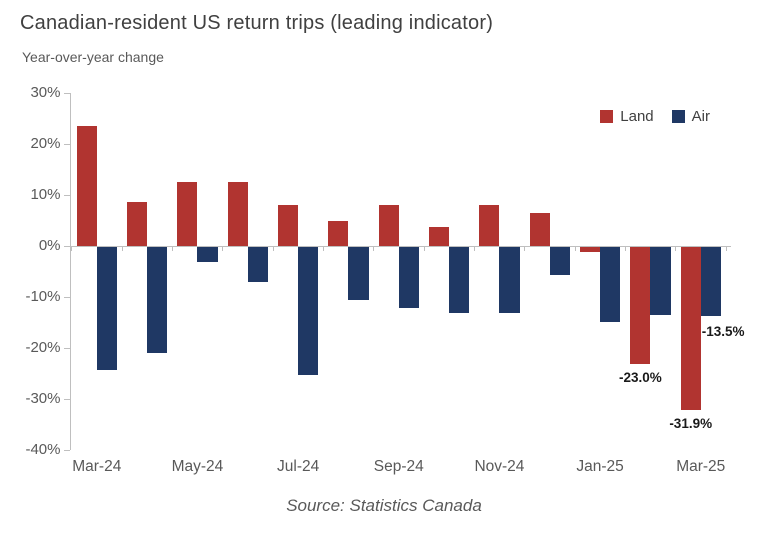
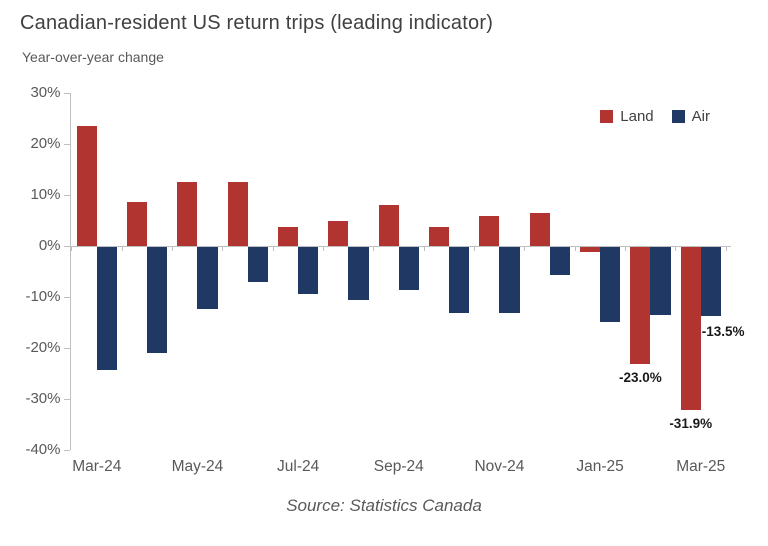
Air/May-24: -3% -> -12%
Land/Jul-24: 8% -> 4%
Air/Jul-24: -25% -> -9%
Air/Sep-24: -12% -> -8%
Land/Nov-24: 8% -> 6%
